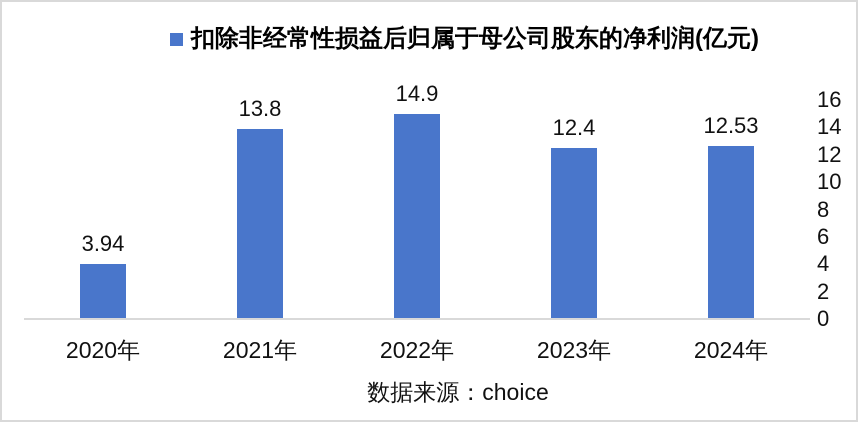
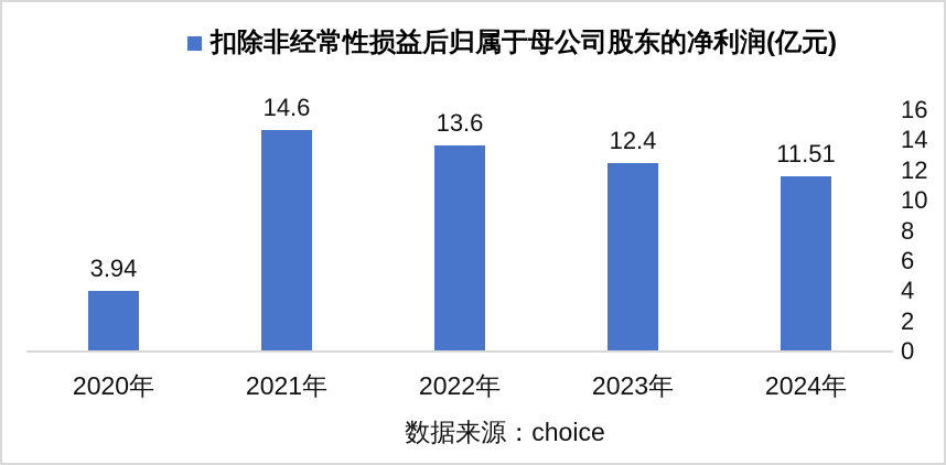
2021年: 13.8 -> 14.6
2022年: 14.9 -> 13.6
2024年: 12.53 -> 11.51
